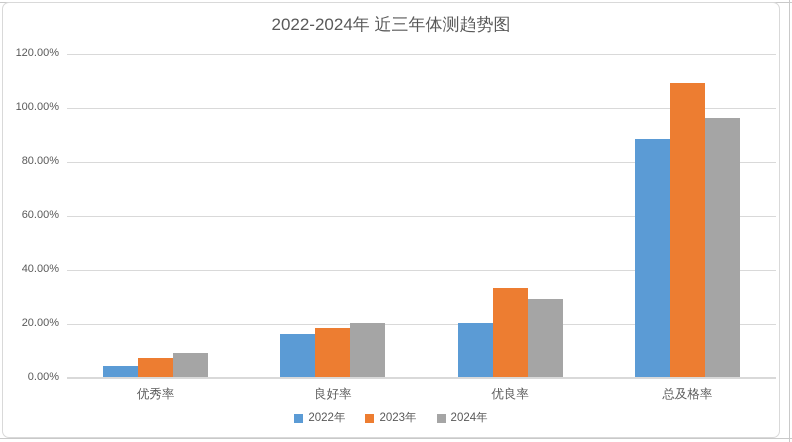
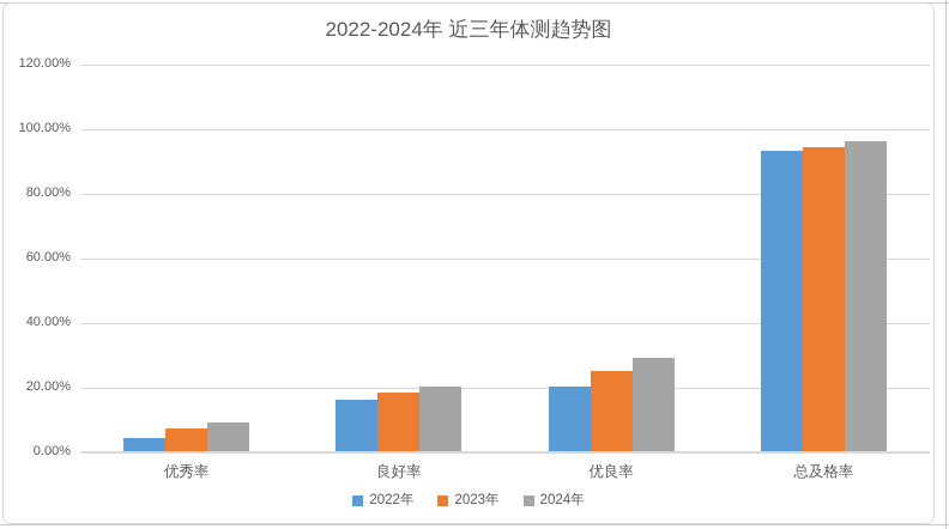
2023年/优良率: 33% -> 25%
2022年/总及格率: 88% -> 93%
2023年/总及格率: 109% -> 94%
